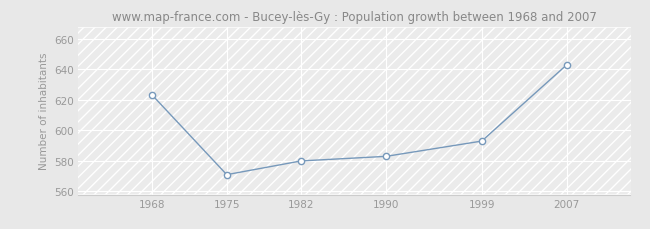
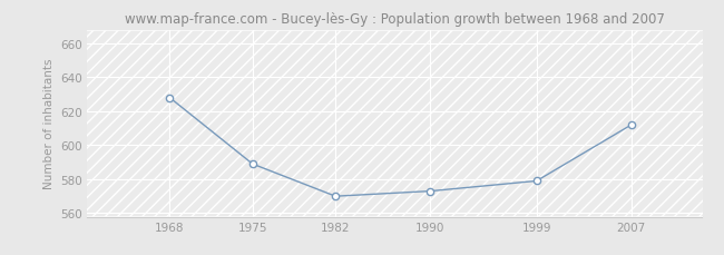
1968: 623 -> 628
1975: 571 -> 589
1982: 580 -> 570
1990: 583 -> 573
1999: 593 -> 579
2007: 643 -> 612
